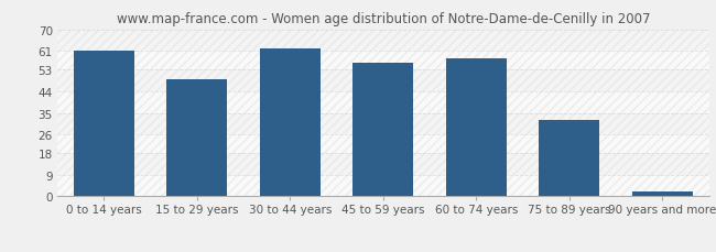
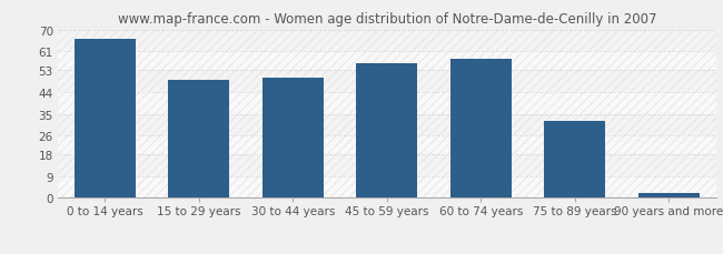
0 to 14 years: 61 -> 66
30 to 44 years: 62 -> 50
